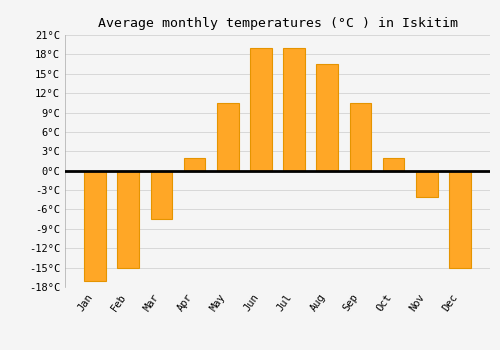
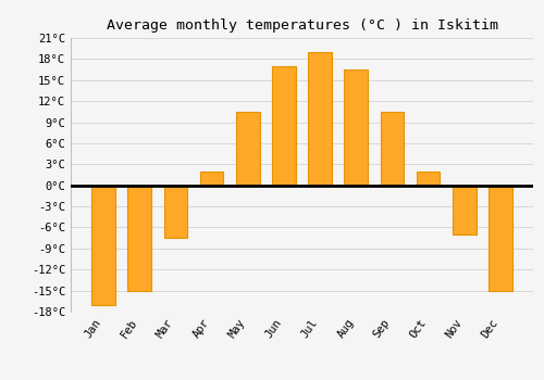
Jun: 19.0°C -> 17.0°C
Nov: -4.0°C -> -7.0°C
